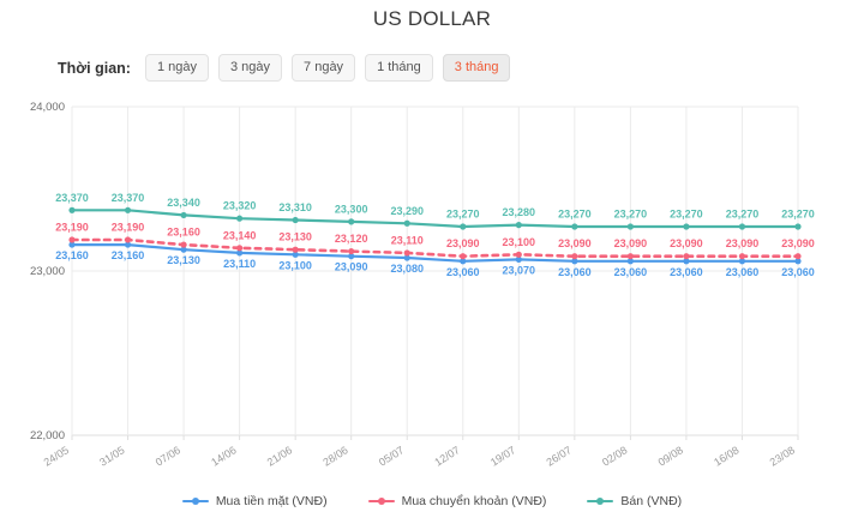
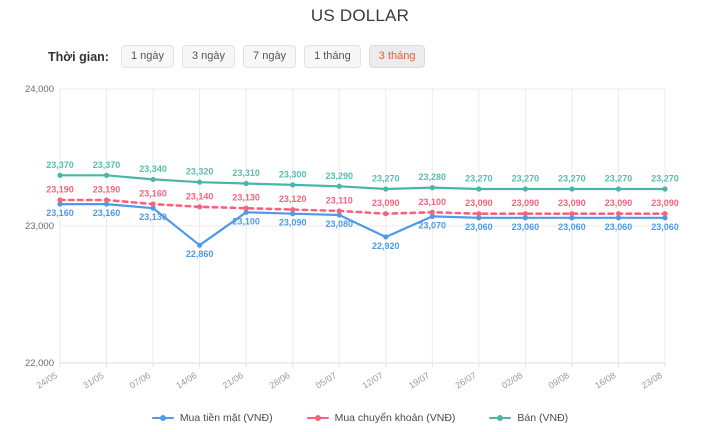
Mua tiền mặt (VNĐ)/14/06: 23,110 -> 22,860
Mua tiền mặt (VNĐ)/12/07: 23,060 -> 22,920
